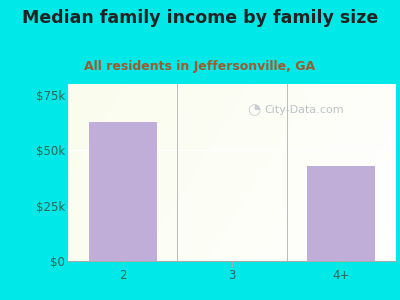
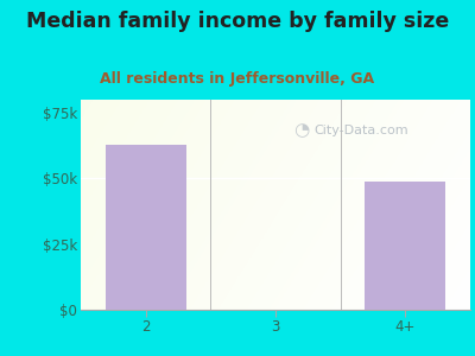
4+: $43k -> $49k
